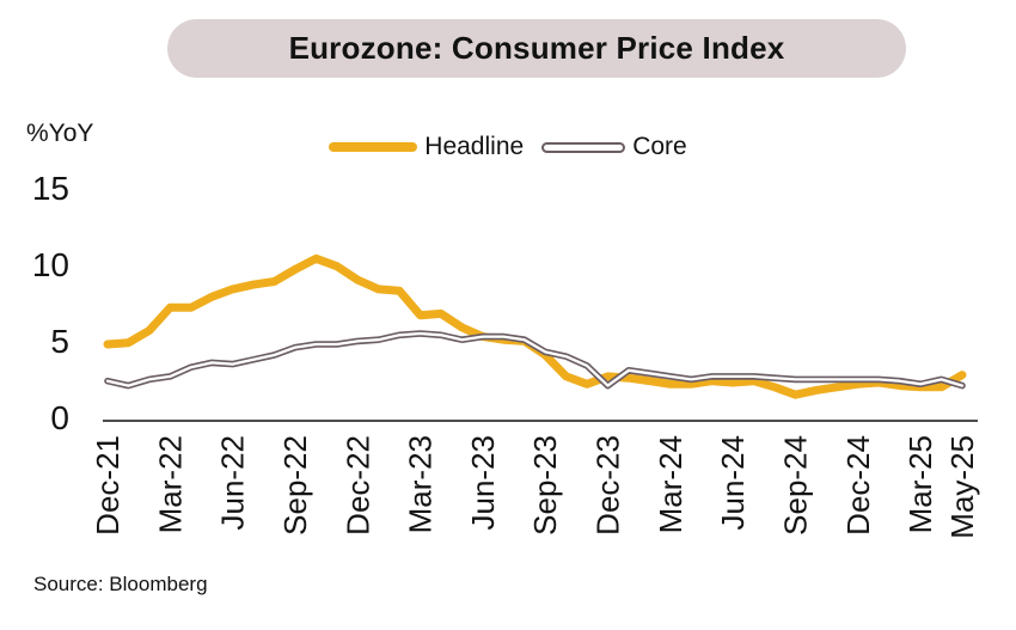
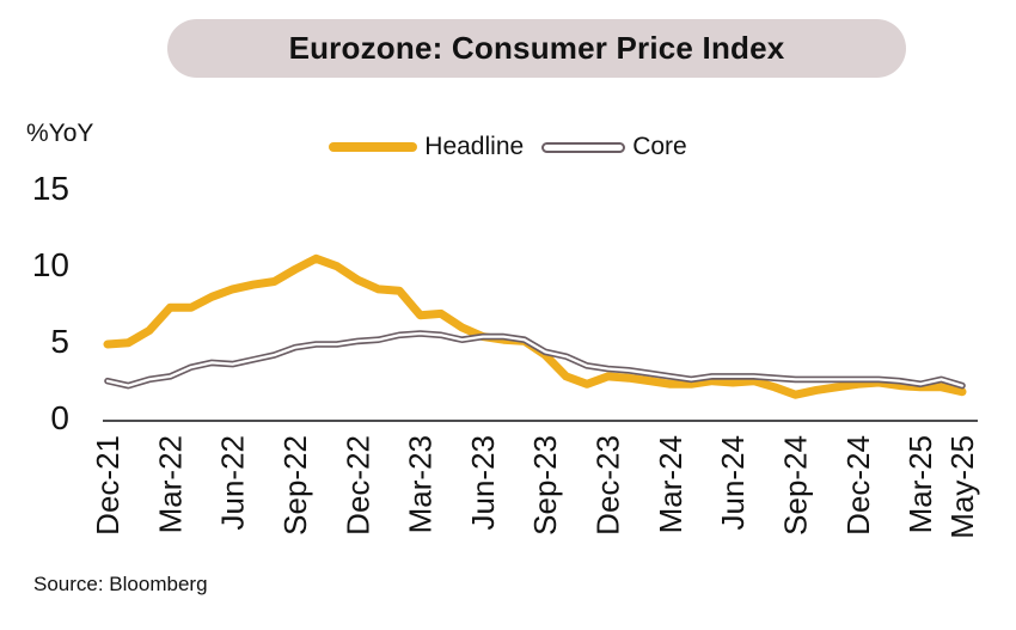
Core/Dec-23: 2.3 -> 3.4
Headline/May-25: 3.0 -> 1.9
